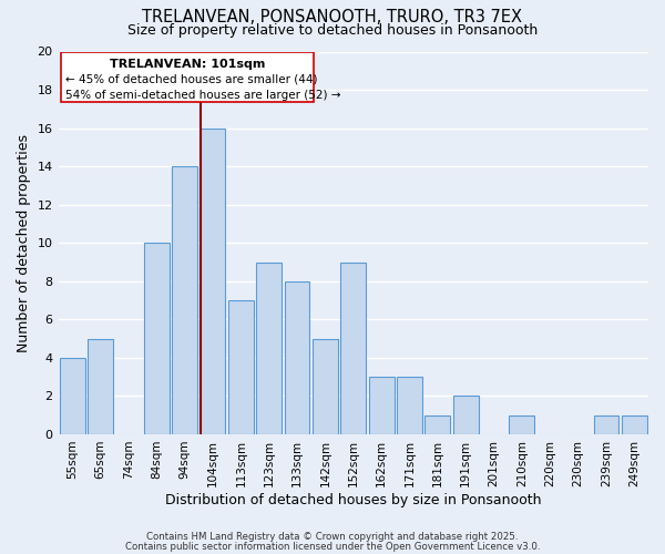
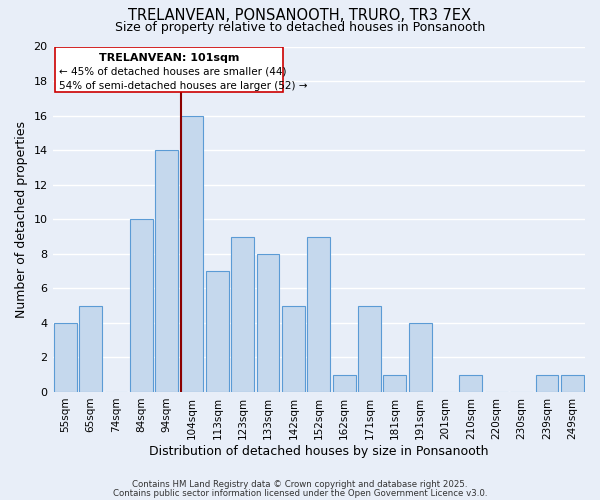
162sqm: 3 -> 1
171sqm: 3 -> 5
191sqm: 2 -> 4
